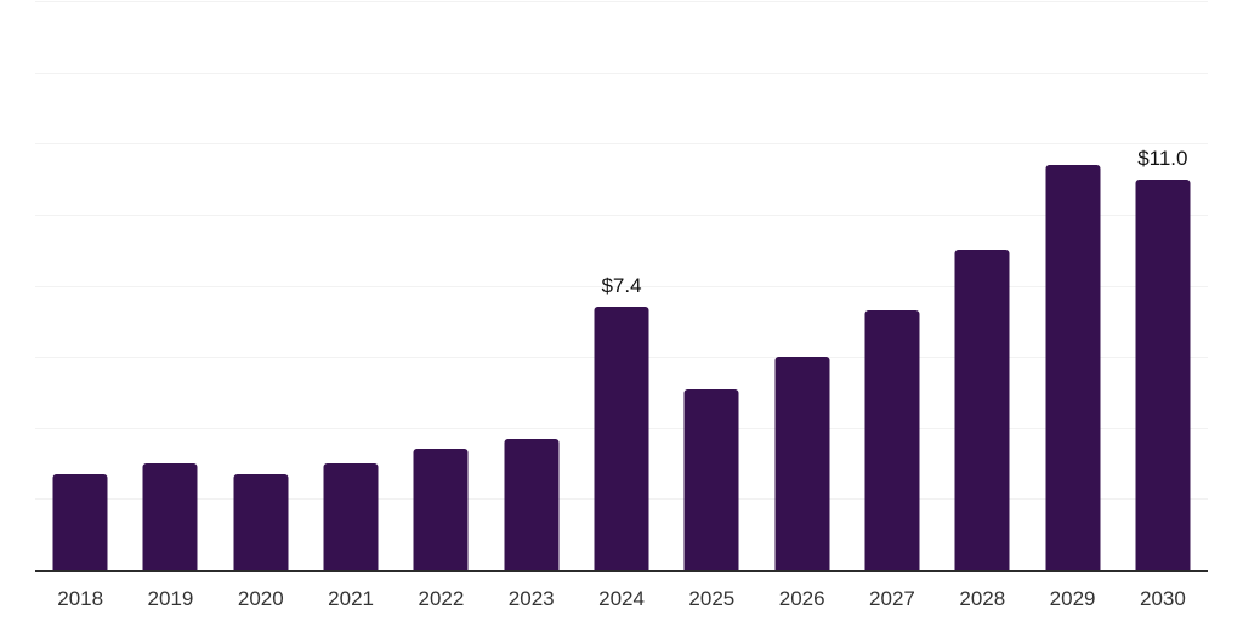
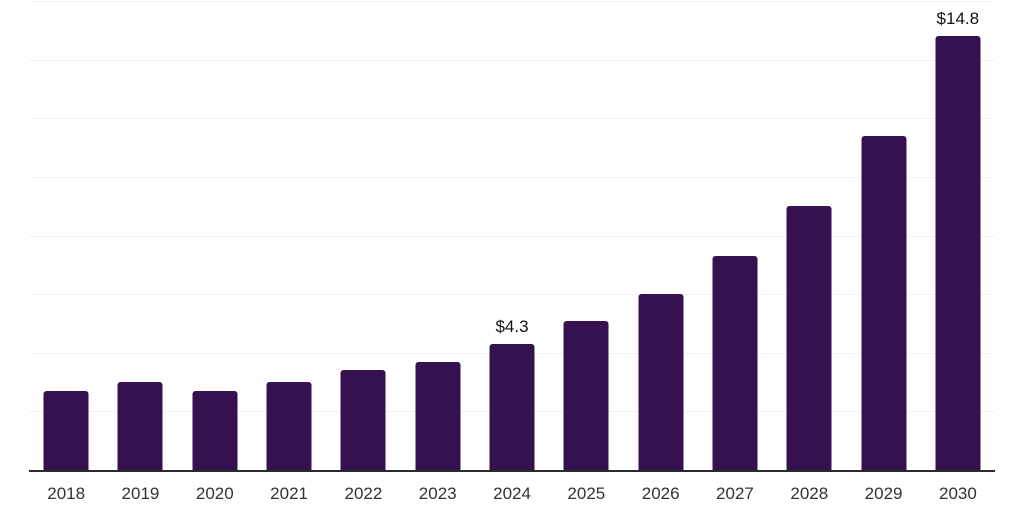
2024: $7.4 -> $4.3
2030: $11.0 -> $14.8
